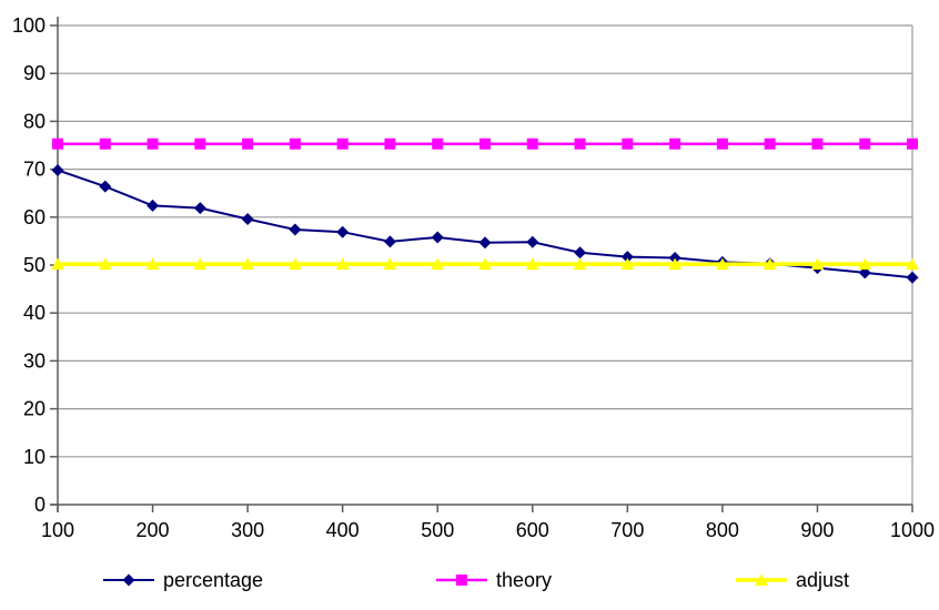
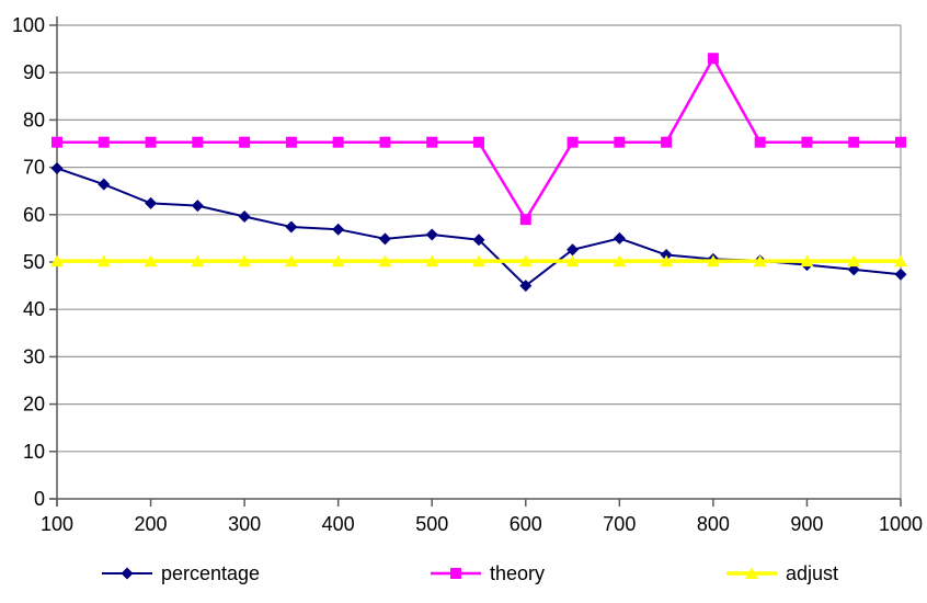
percentage/600: 55 -> 45
theory/600: 75 -> 59
percentage/700: 52 -> 55
theory/800: 75 -> 93
